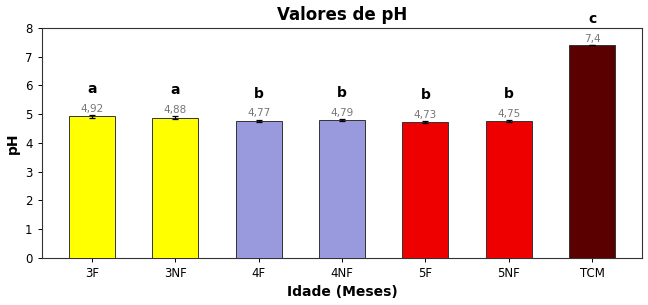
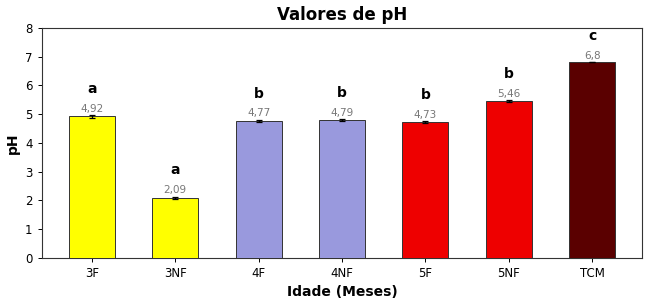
3NF: 4,88 -> 2,09
5NF: 4,75 -> 5,46
TCM: 7,4 -> 6,8
